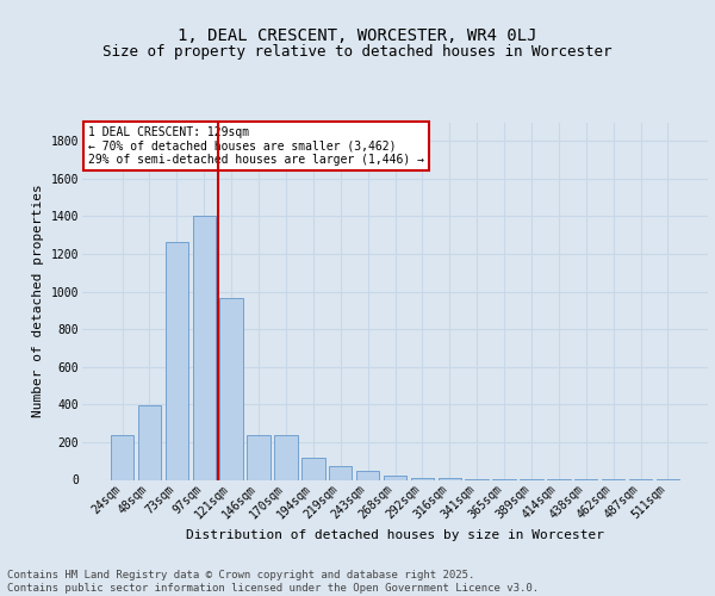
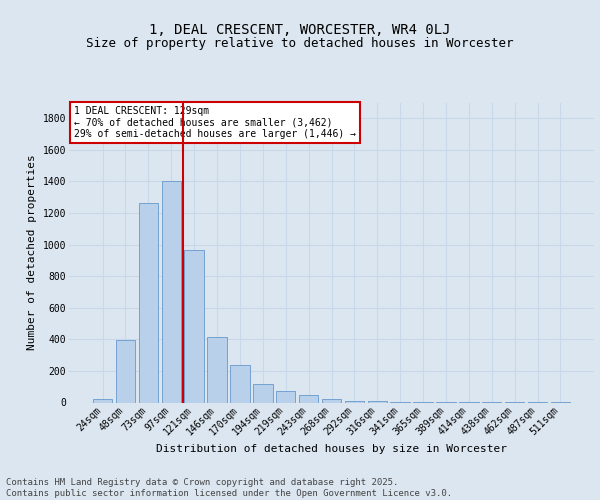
24sqm: 240 -> 20
146sqm: 240 -> 420
